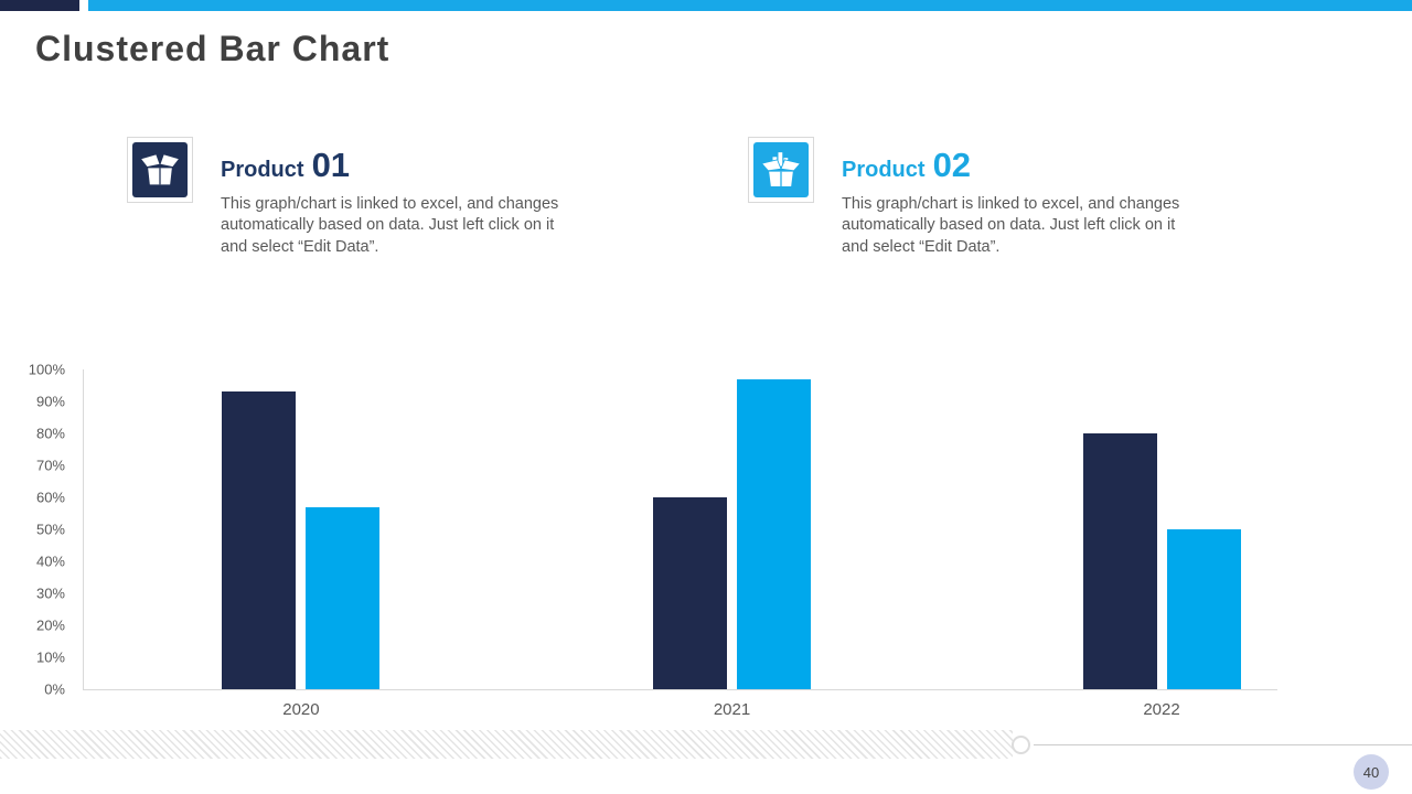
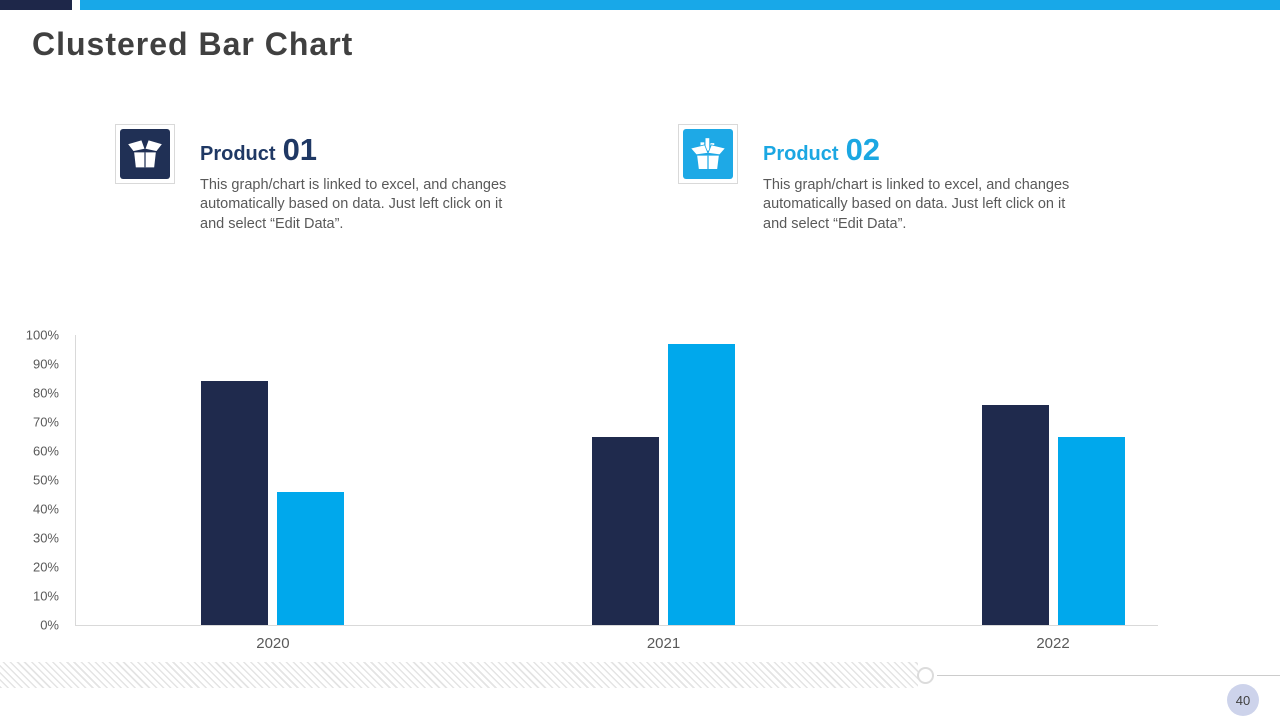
Product 01/2020: 93% -> 84%
Product 02/2020: 57% -> 46%
Product 01/2021: 60% -> 65%
Product 01/2022: 80% -> 76%
Product 02/2022: 50% -> 65%
